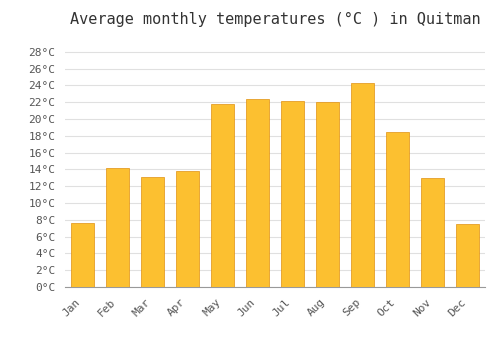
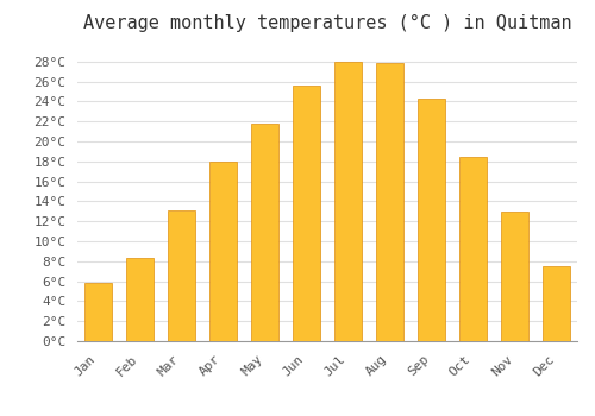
Jan: 7.6°C -> 5.8°C
Feb: 14.2°C -> 8.3°C
Apr: 13.8°C -> 18.0°C
Jun: 22.4°C -> 25.6°C
Jul: 22.2°C -> 28.0°C
Aug: 22.0°C -> 27.9°C
